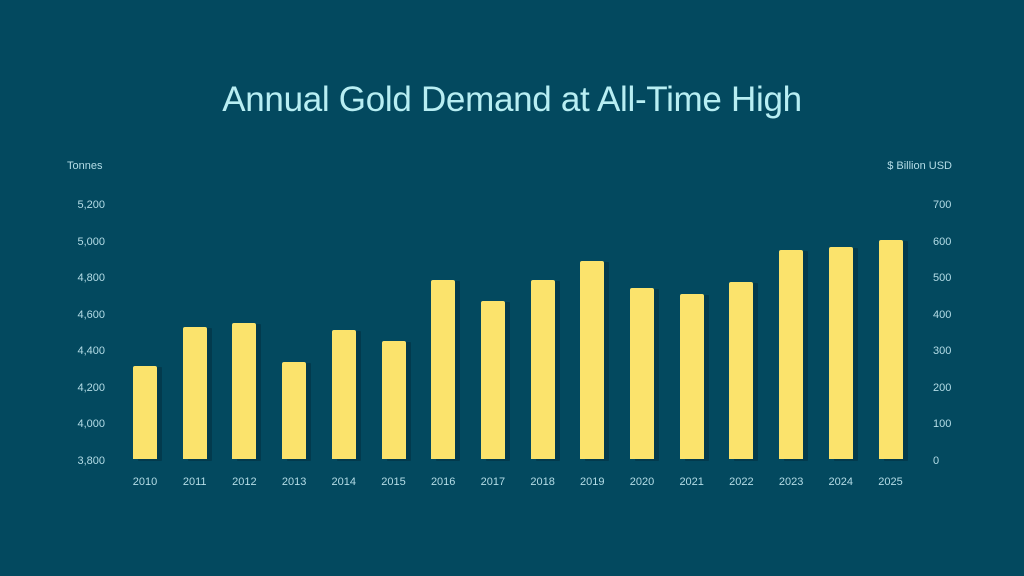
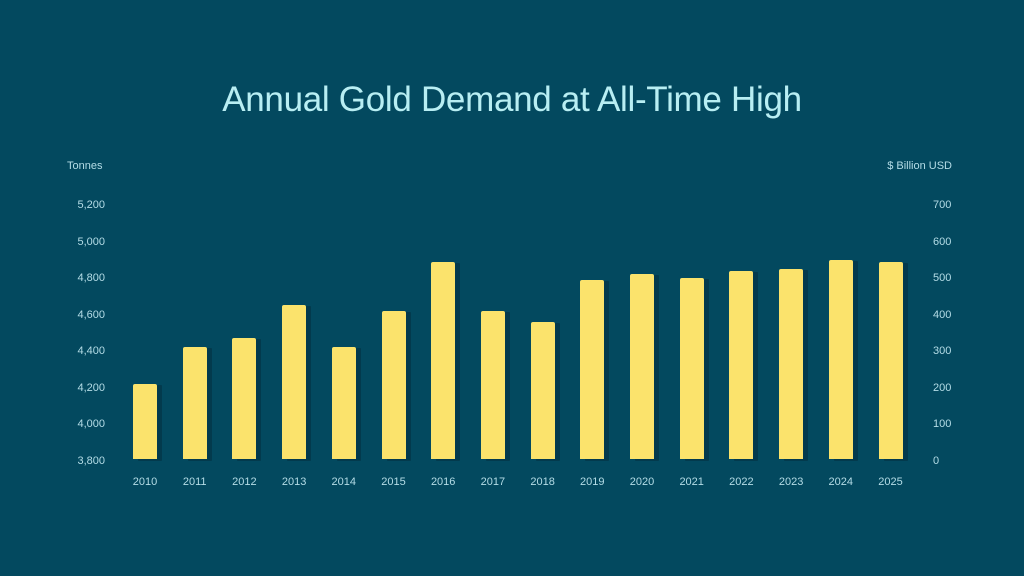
2010: 4310 -> 4210
2011: 4520 -> 4410
2012: 4540 -> 4460
2013: 4330 -> 4640
2014: 4500 -> 4410
2015: 4440 -> 4610
2016: 4780 -> 4880
2017: 4660 -> 4610
2018: 4780 -> 4550
2019: 4880 -> 4780
2020: 4740 -> 4810
2021: 4700 -> 4790
2022: 4770 -> 4830
2023: 4940 -> 4840
2024: 4960 -> 4890
2025: 5000 -> 4880
